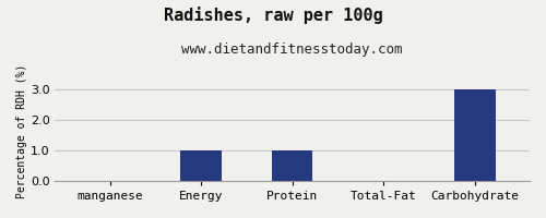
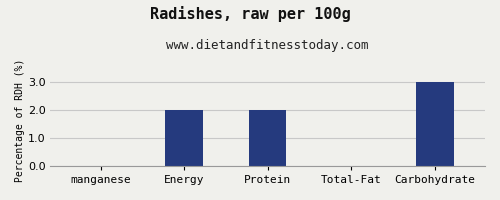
Energy: 1 -> 2
Protein: 1 -> 2
